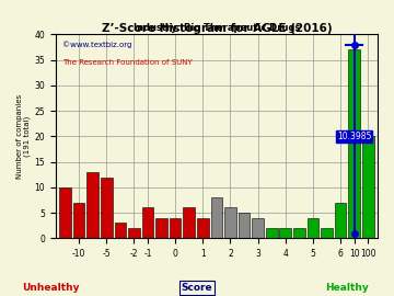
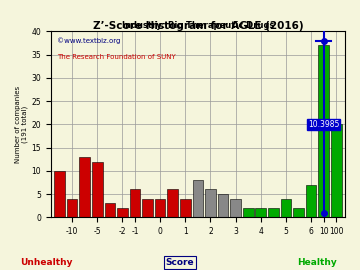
-10: 7 -> 4
